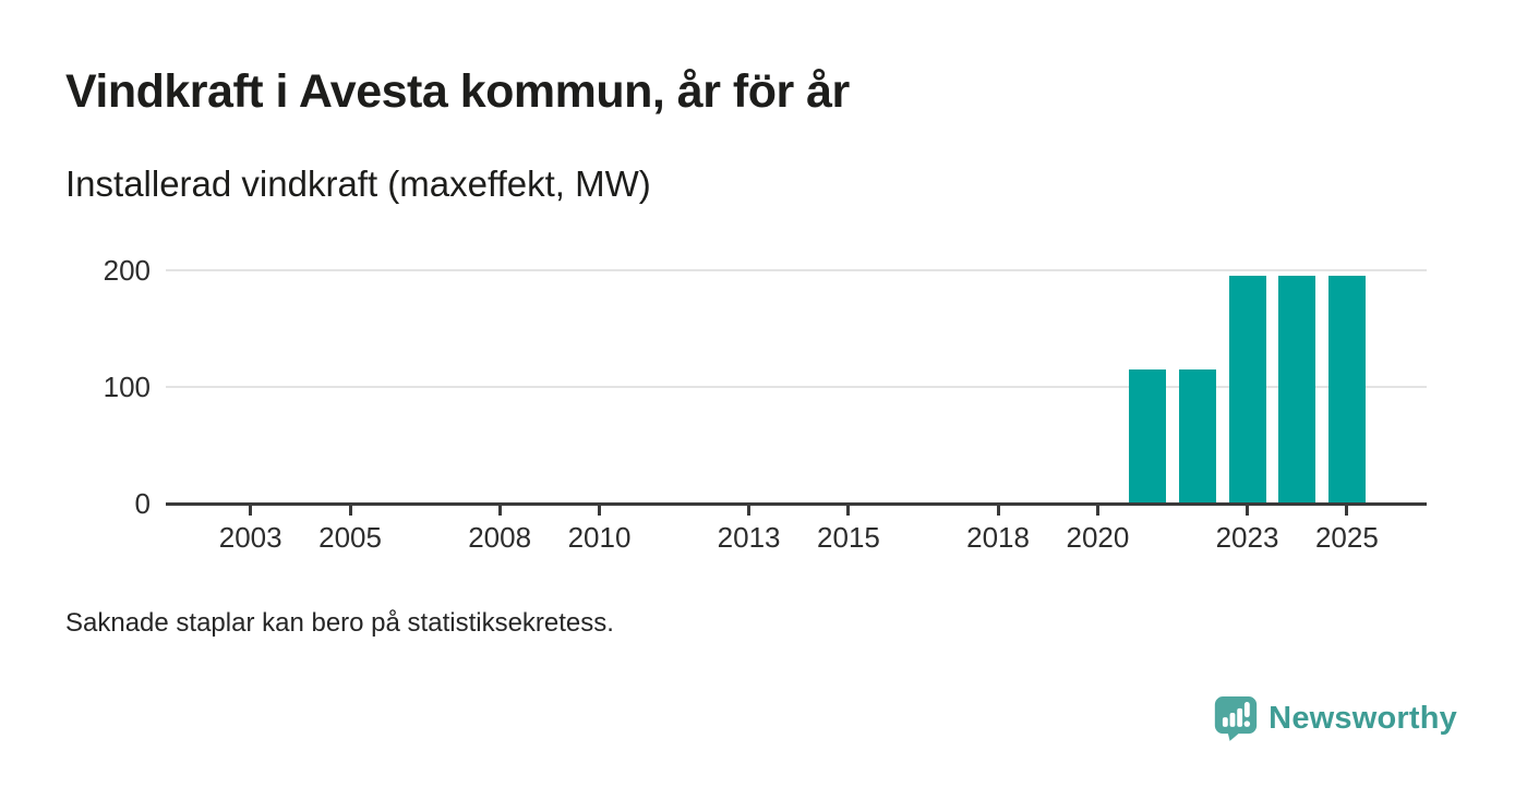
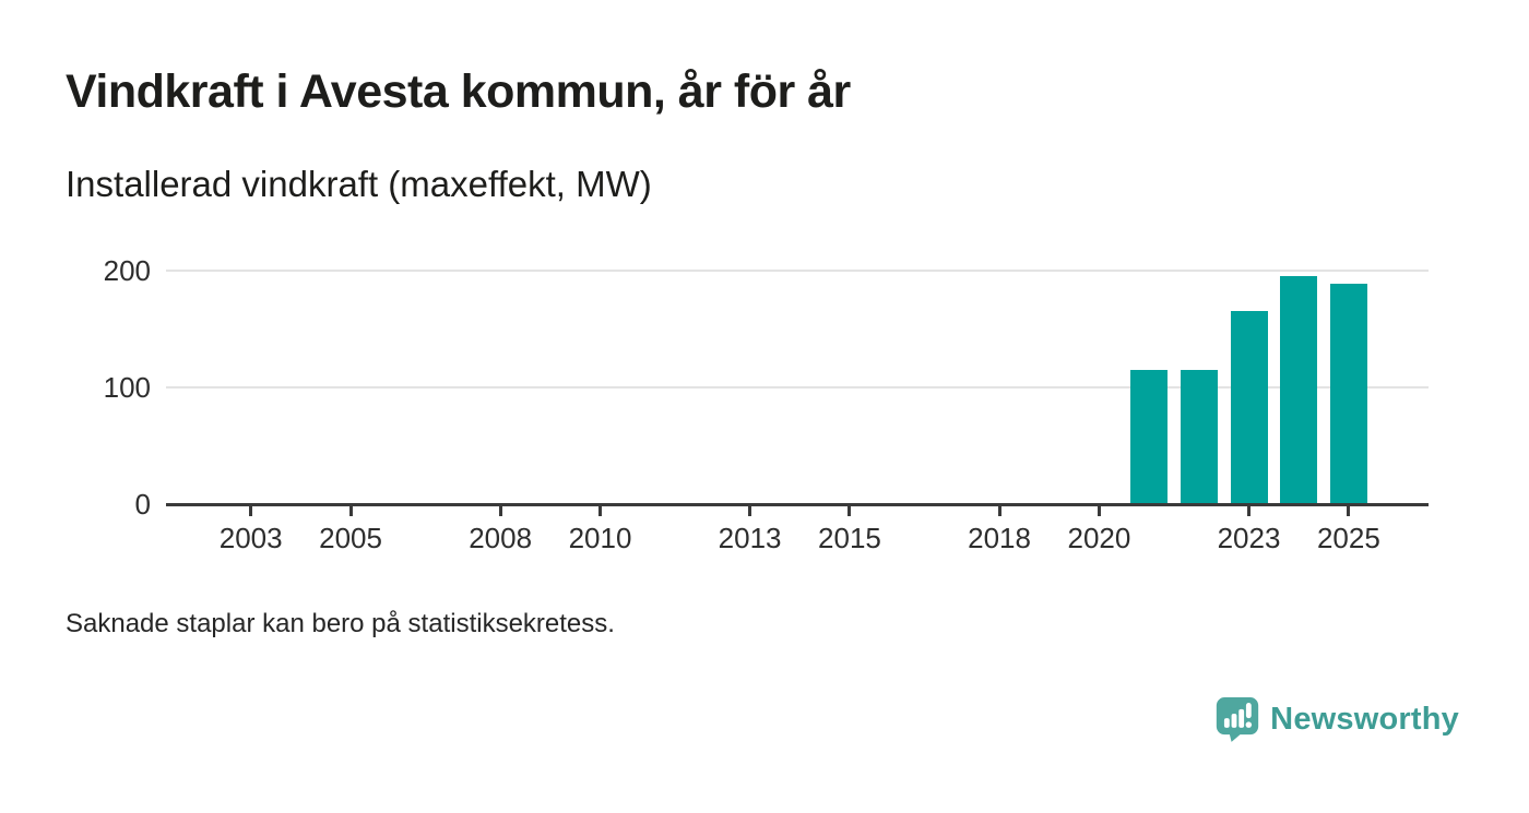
2023: 195 -> 165
2025: 195 -> 189
